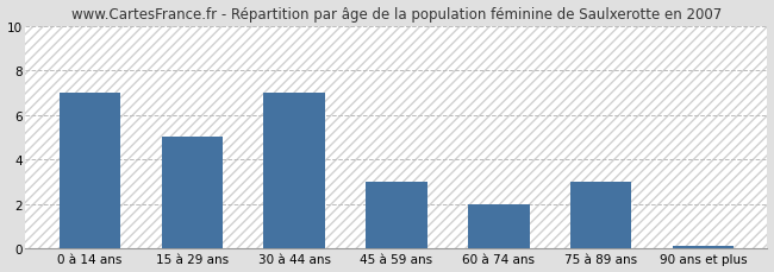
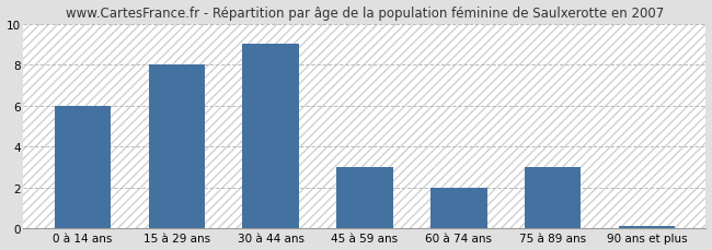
0 à 14 ans: 7.0 -> 6.0
15 à 29 ans: 5.0 -> 8.0
30 à 44 ans: 7.0 -> 9.0
